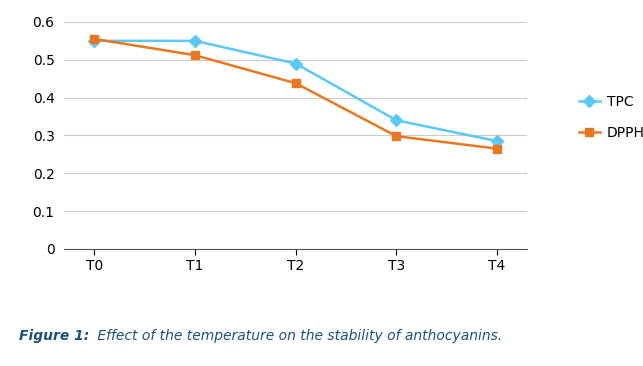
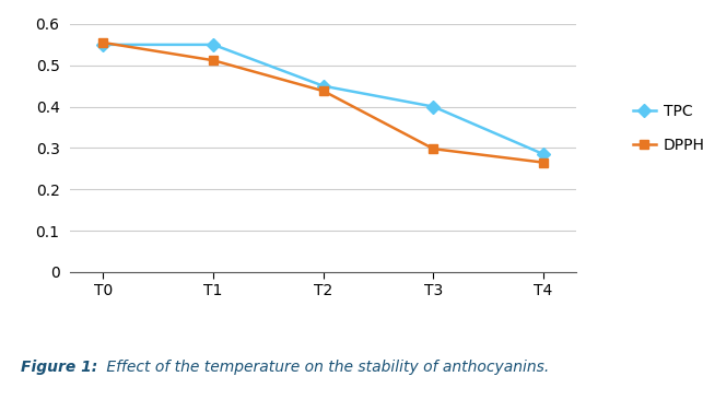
TPC/T2: 0.490 -> 0.450
TPC/T3: 0.340 -> 0.400
